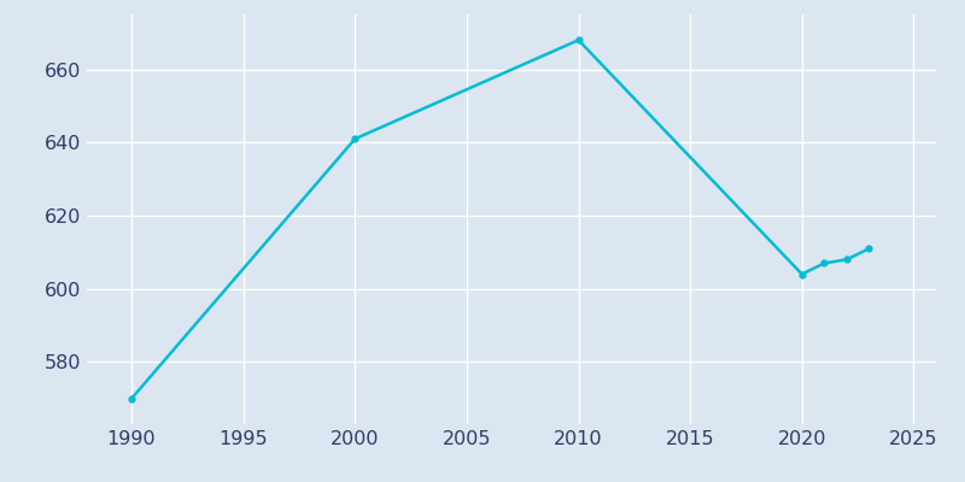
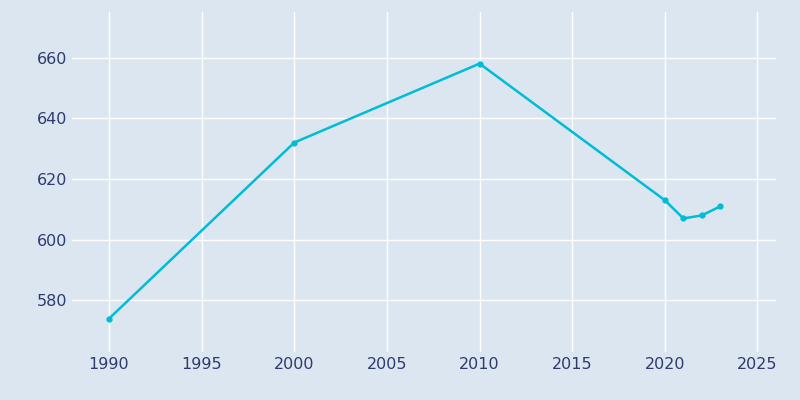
1990: 570 -> 574
2000: 641 -> 632
2010: 668 -> 658
2020: 604 -> 613
